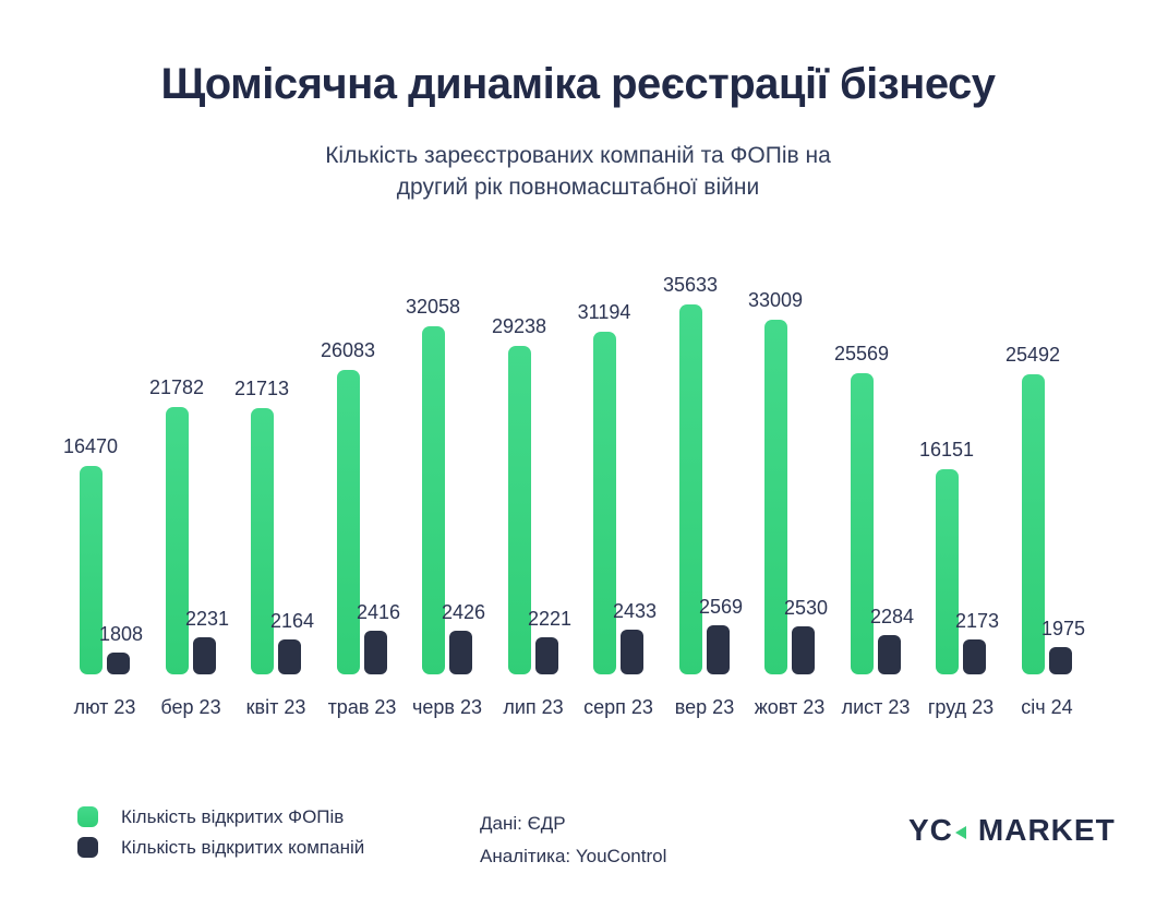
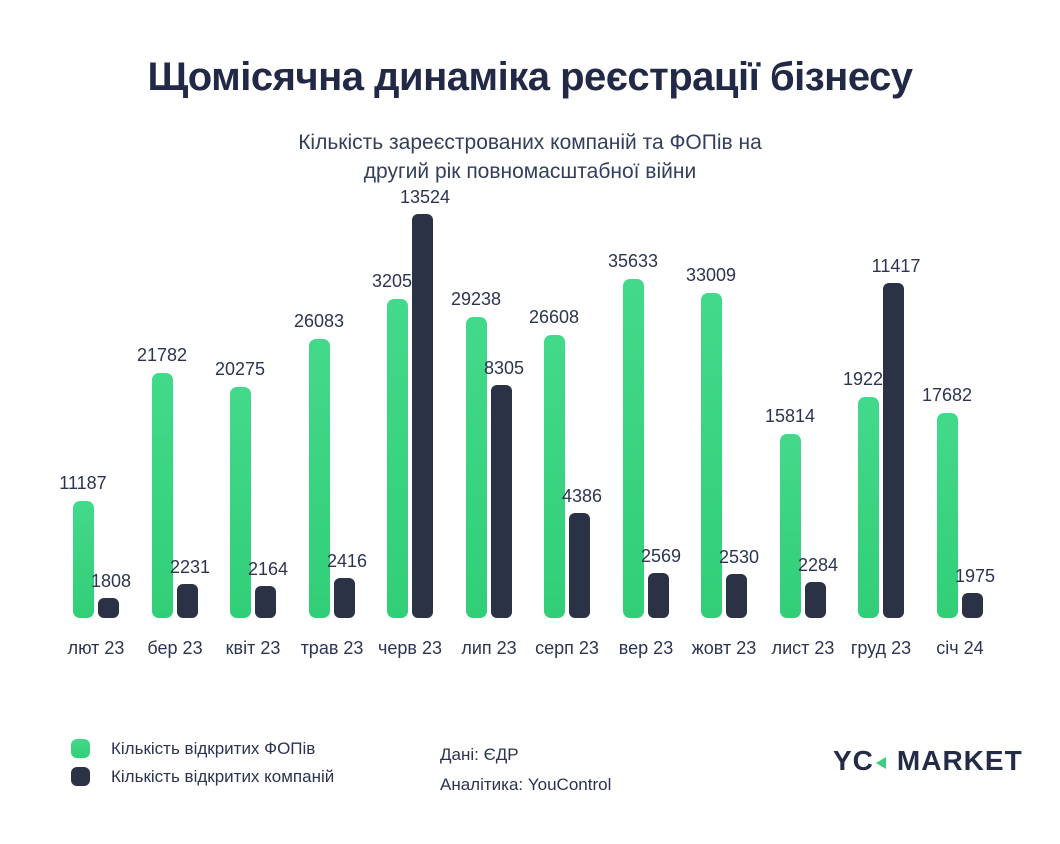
Кількість відкритих ФОПів/лют 23: 16470 -> 11187
Кількість відкритих ФОПів/квіт 23: 21713 -> 20275
Кількість відкритих компаній/черв 23: 2426 -> 13524
Кількість відкритих компаній/лип 23: 2221 -> 8305
Кількість відкритих ФОПів/серп 23: 31194 -> 26608
Кількість відкритих компаній/серп 23: 2433 -> 4386
Кількість відкритих ФОПів/лист 23: 25569 -> 15814
Кількість відкритих ФОПів/груд 23: 16151 -> 19222
Кількість відкритих компаній/груд 23: 2173 -> 11417
Кількість відкритих ФОПів/січ 24: 25492 -> 17682
